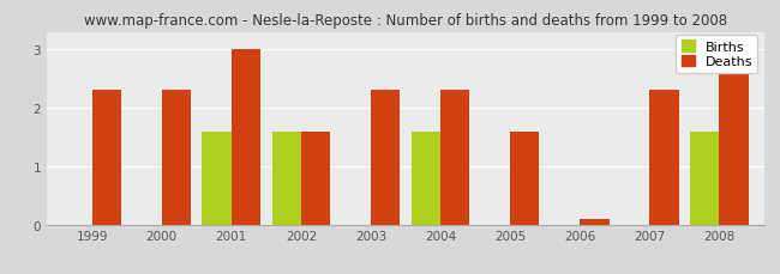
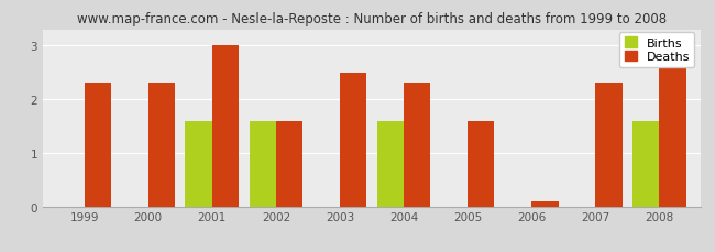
Deaths/2003: 2.3 -> 2.5
